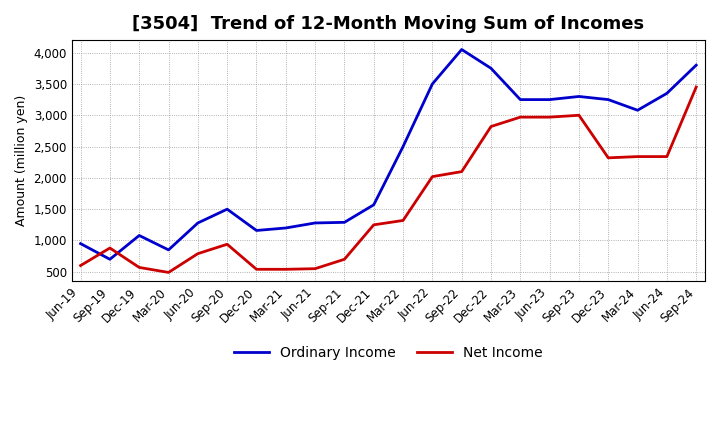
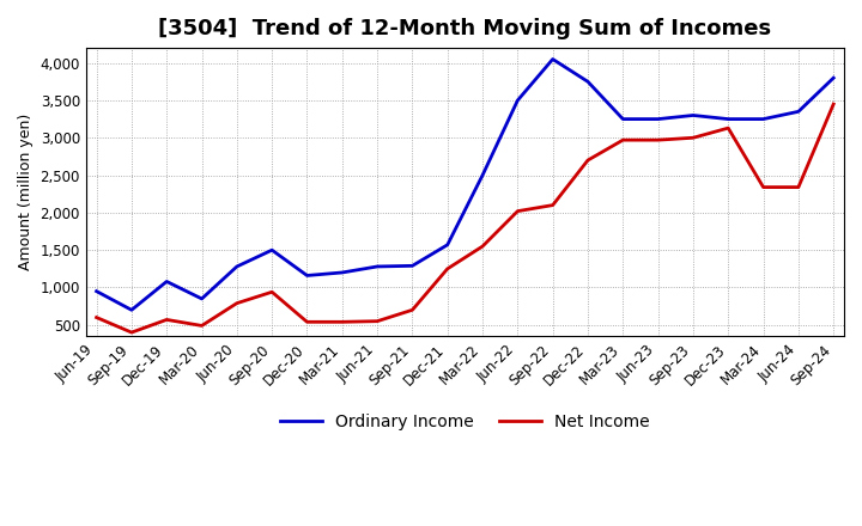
Net Income/Sep-19: 880 -> 400
Net Income/Mar-22: 1,320 -> 1,550
Net Income/Dec-22: 2,820 -> 2,700
Net Income/Dec-23: 2,320 -> 3,130
Ordinary Income/Mar-24: 3,080 -> 3,250
